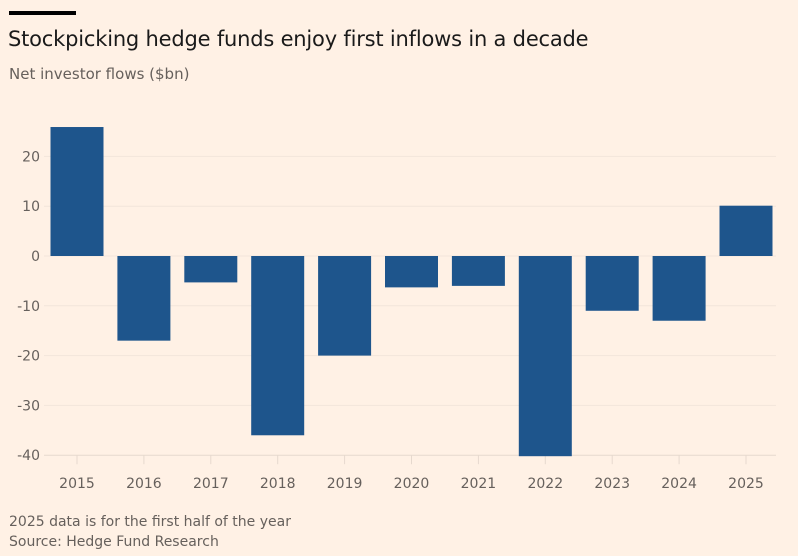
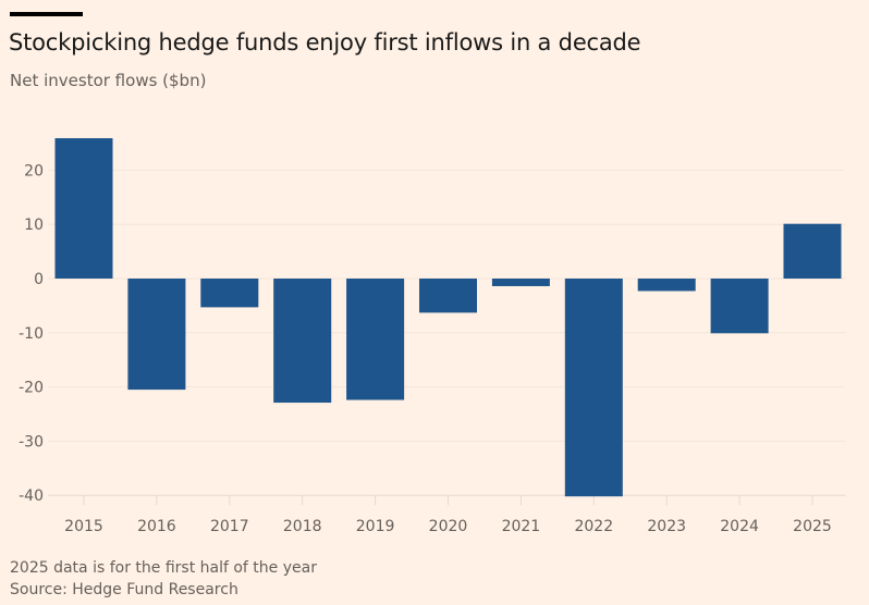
2016: -17 -> -20
2018: -36 -> -23
2019: -20 -> -22
2021: -6 -> -1
2023: -11 -> -2
2024: -13 -> -10
